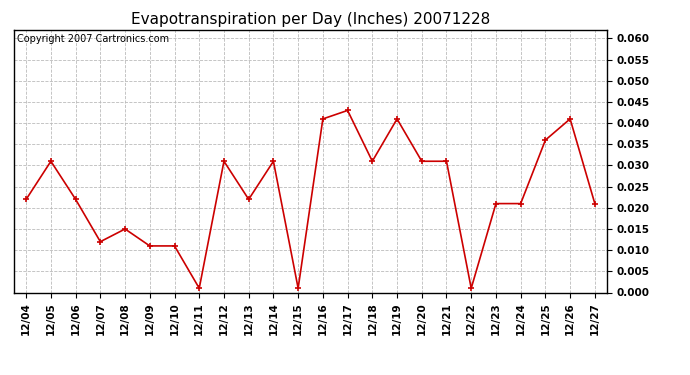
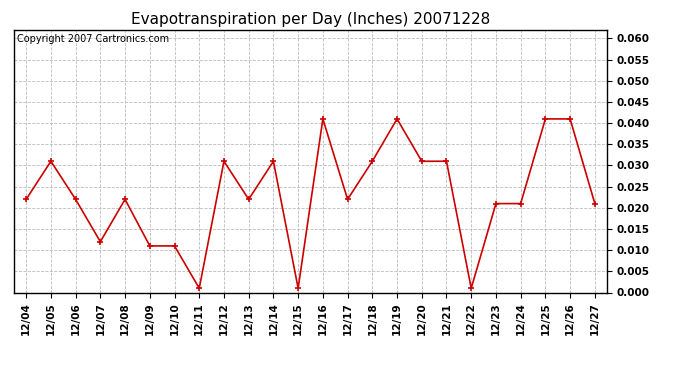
12/08: 0.015 -> 0.022
12/17: 0.043 -> 0.022
12/25: 0.036 -> 0.041
